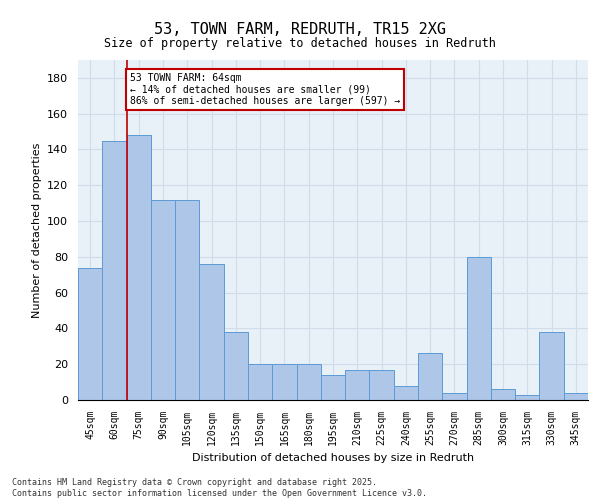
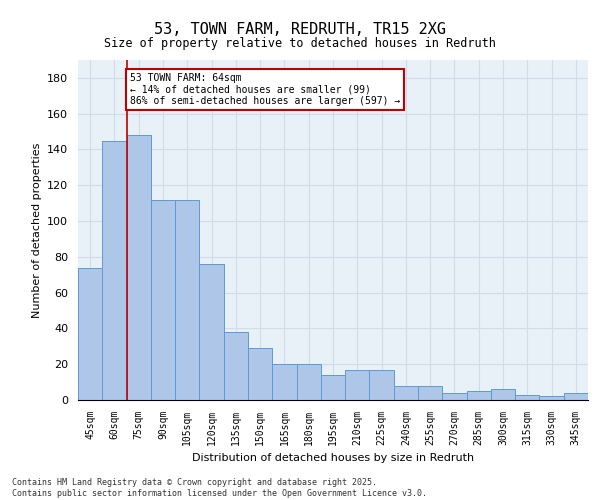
150sqm: 20 -> 29
255sqm: 26 -> 8
285sqm: 80 -> 5
330sqm: 38 -> 2
